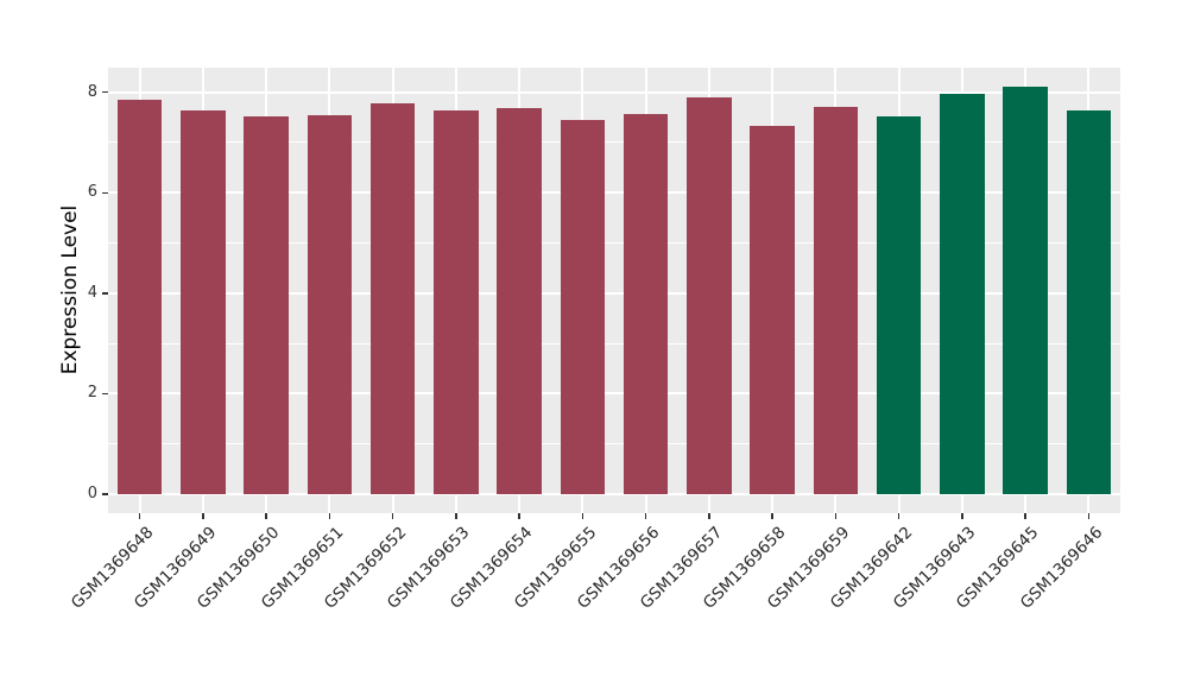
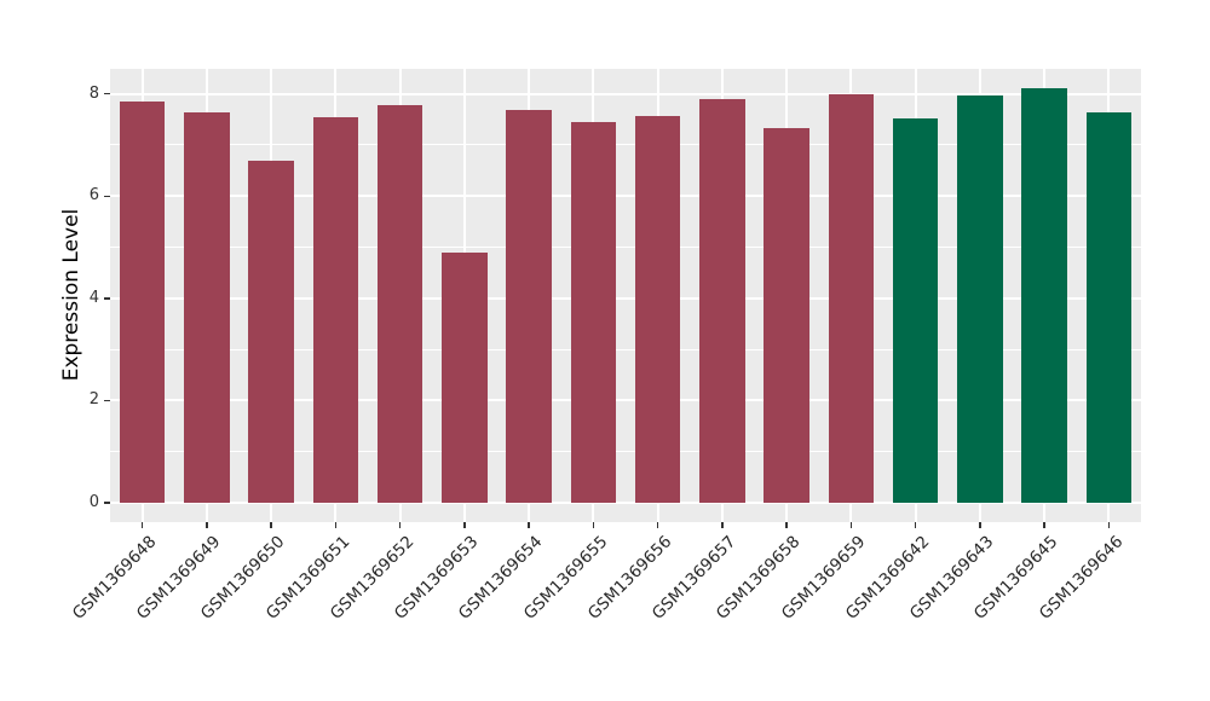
GSM1369650: 7.5 -> 6.7
GSM1369653: 7.6 -> 4.9
GSM1369659: 7.7 -> 8.0
